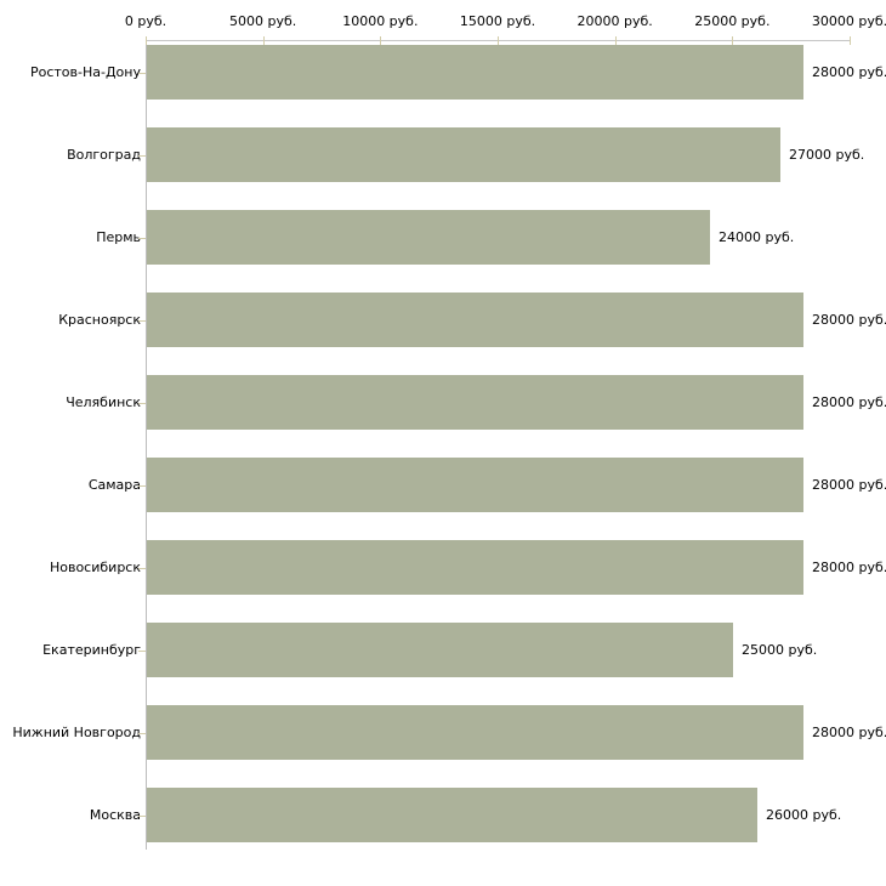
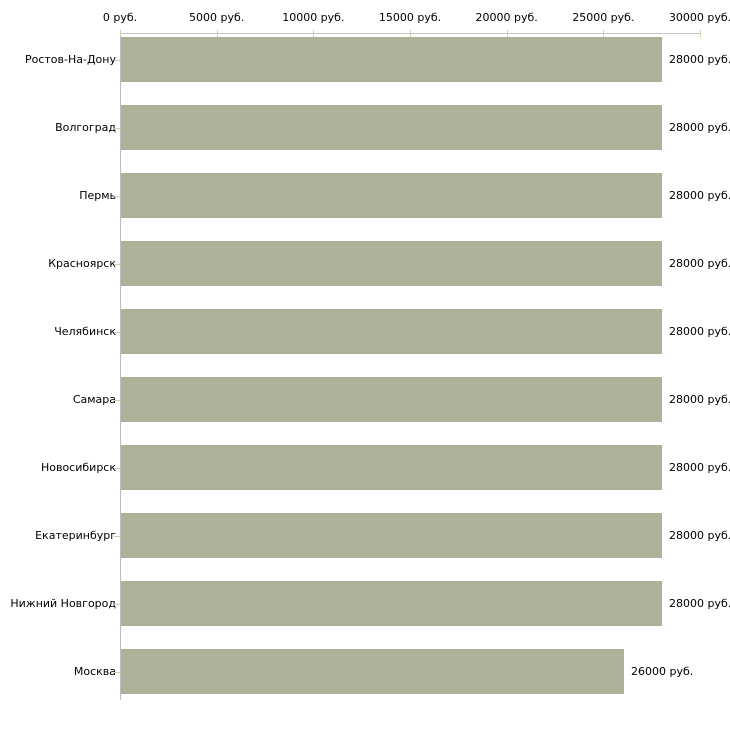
Волгоград: 27000 -> 28000
Пермь: 24000 -> 28000
Екатеринбург: 25000 -> 28000
